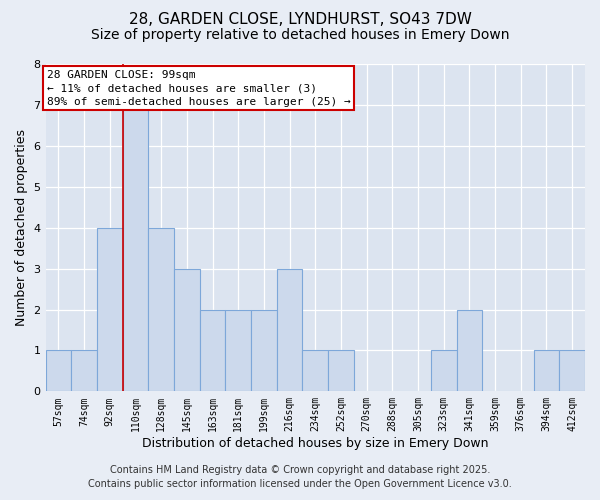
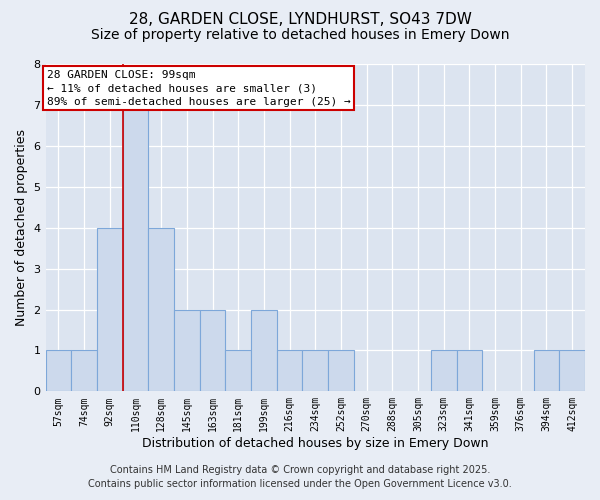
145sqm: 3 -> 2
181sqm: 2 -> 1
216sqm: 3 -> 1
341sqm: 2 -> 1
